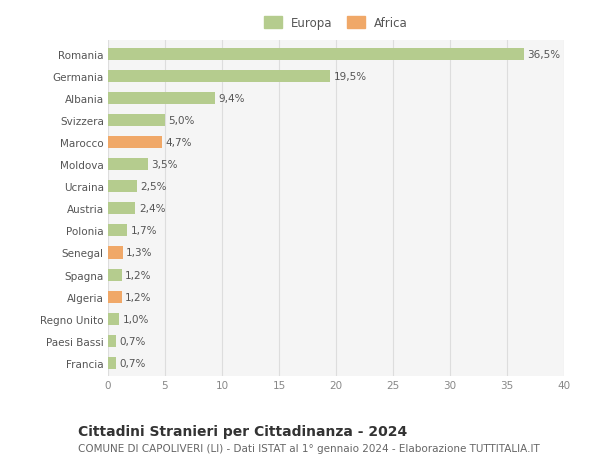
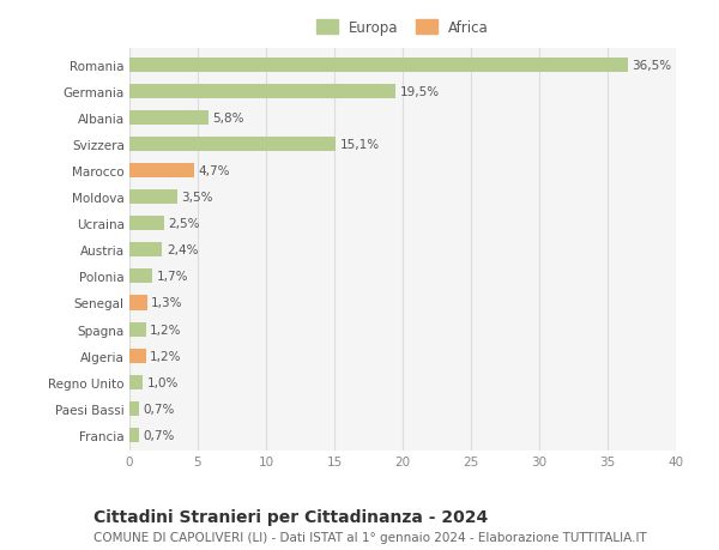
Albania: 9,4% -> 5,8%
Svizzera: 5,0% -> 15,1%
